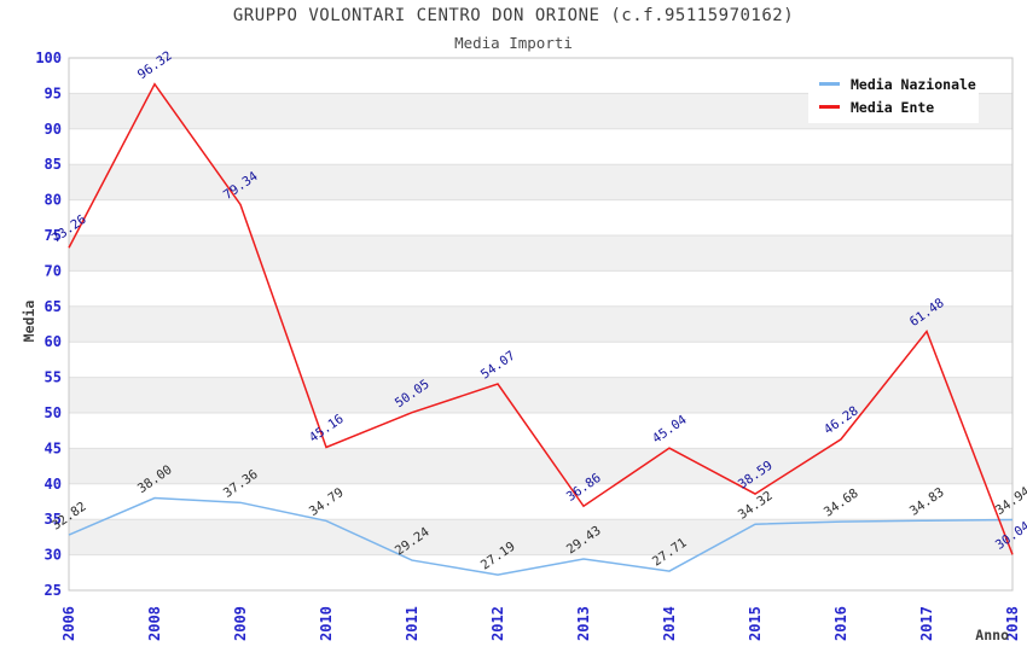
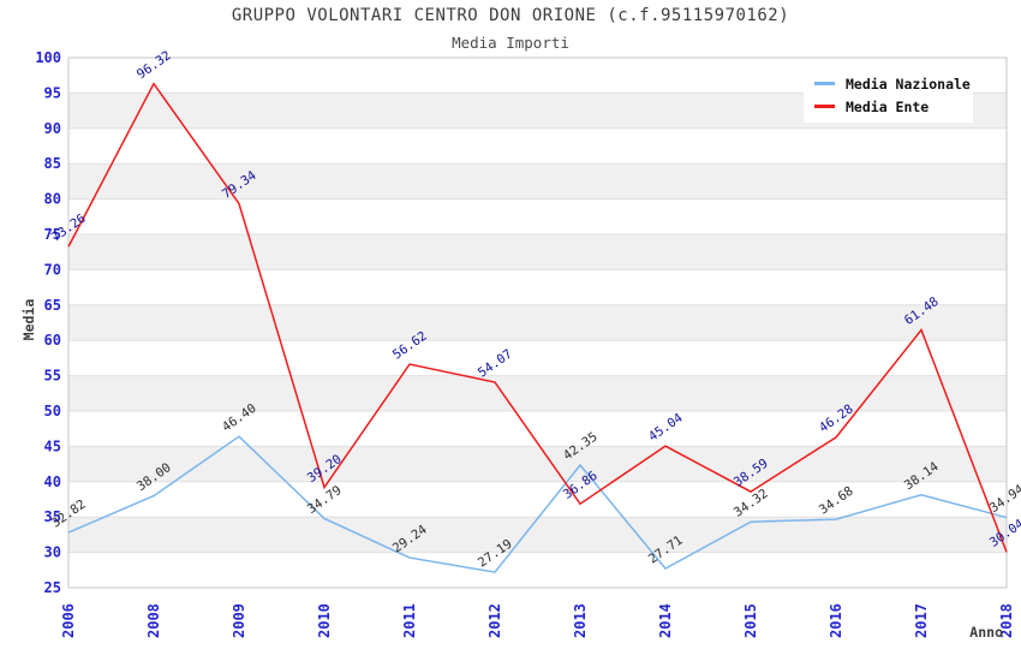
Media Nazionale/2009: 37.36 -> 46.40
Media Ente/2010: 45.16 -> 39.20
Media Ente/2011: 50.05 -> 56.62
Media Nazionale/2013: 29.43 -> 42.35
Media Nazionale/2017: 34.83 -> 38.14
